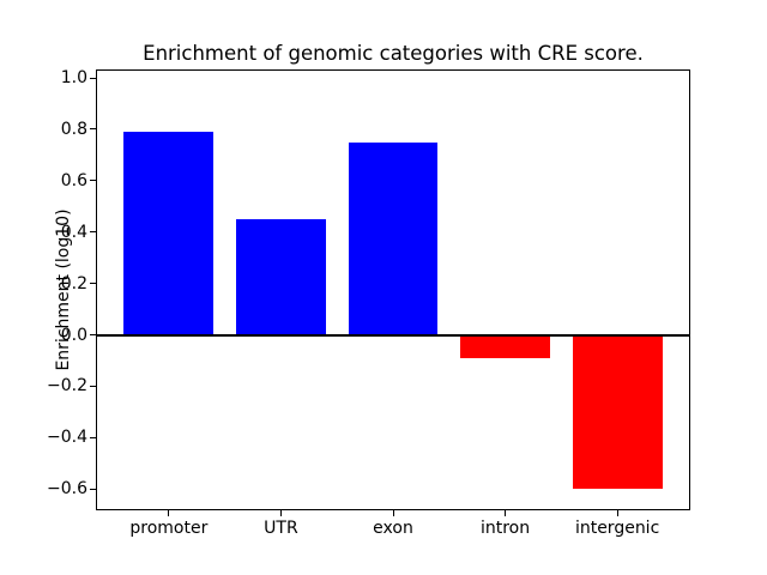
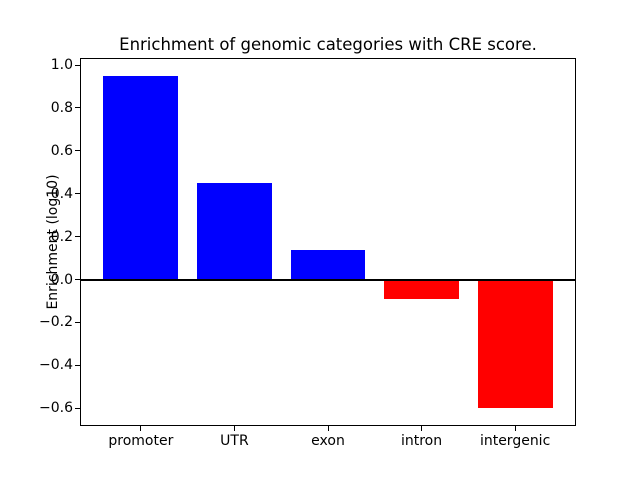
promoter: 0.79 -> 0.95
exon: 0.75 -> 0.14
